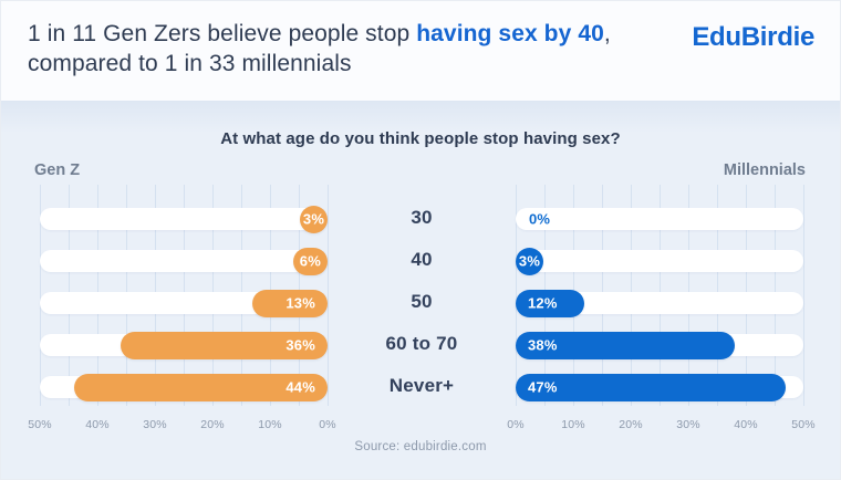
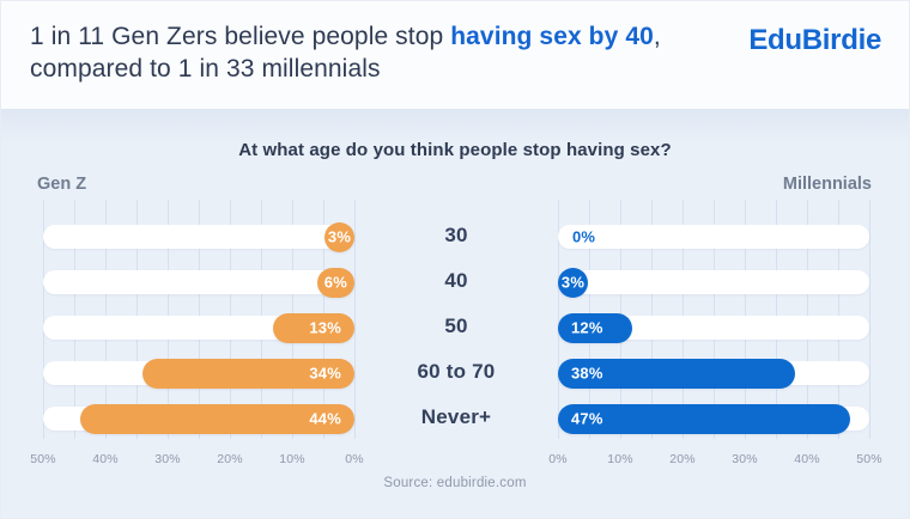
Gen Z/60 to 70: 36% -> 34%
